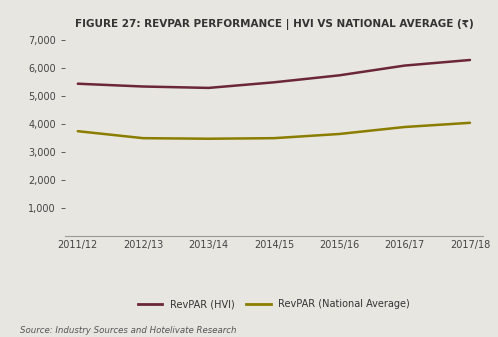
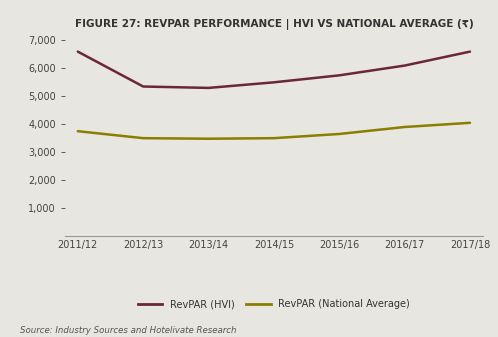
RevPAR (HVI)/2011/12: 5,450 -> 6,600
RevPAR (HVI)/2017/18: 6,300 -> 6,600
